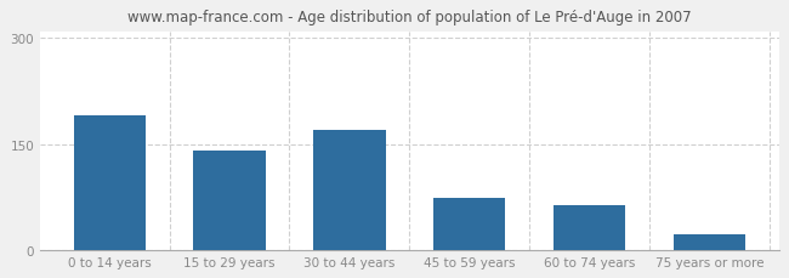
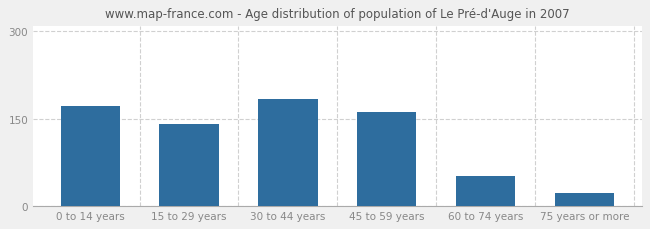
0 to 14 years: 190 -> 172
30 to 44 years: 170 -> 183
45 to 59 years: 74 -> 161
60 to 74 years: 64 -> 52
